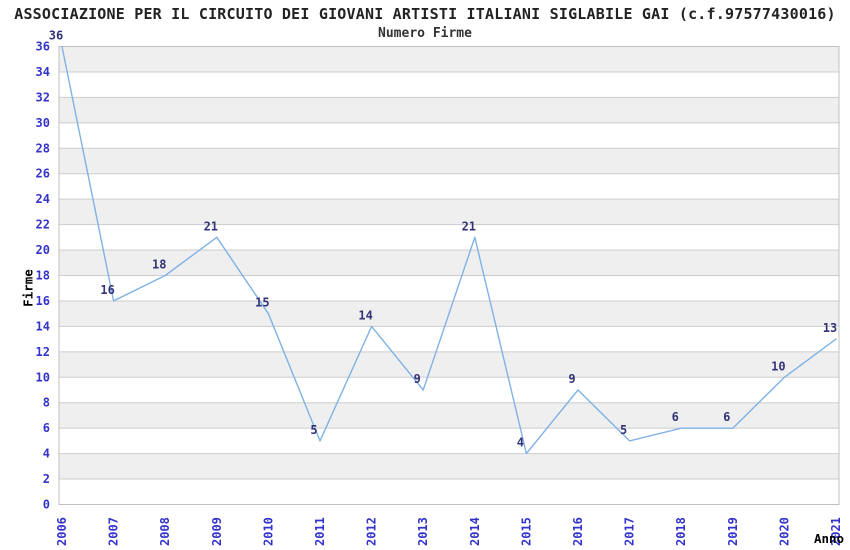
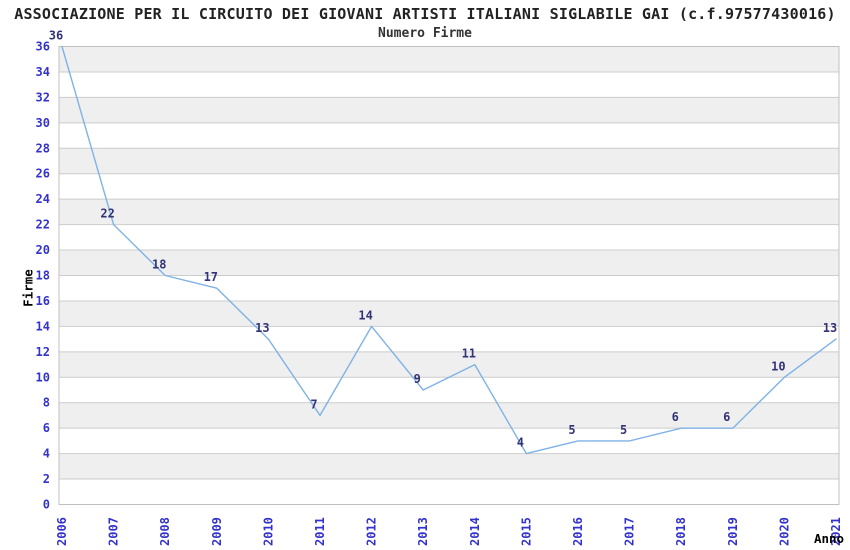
2007: 16 -> 22
2009: 21 -> 17
2010: 15 -> 13
2011: 5 -> 7
2014: 21 -> 11
2016: 9 -> 5
